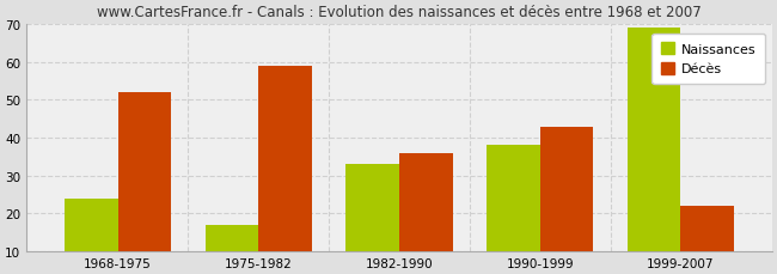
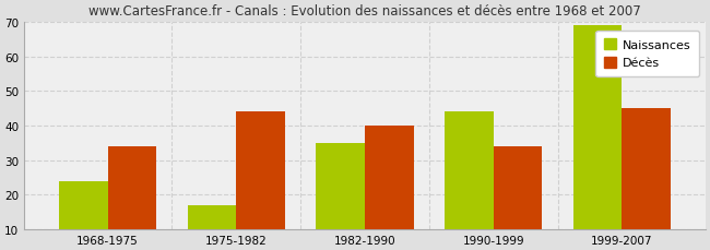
Décès/1968-1975: 52 -> 34
Décès/1975-1982: 59 -> 44
Naissances/1982-1990: 33 -> 35
Décès/1982-1990: 36 -> 40
Naissances/1990-1999: 38 -> 44
Décès/1990-1999: 43 -> 34
Décès/1999-2007: 22 -> 45
